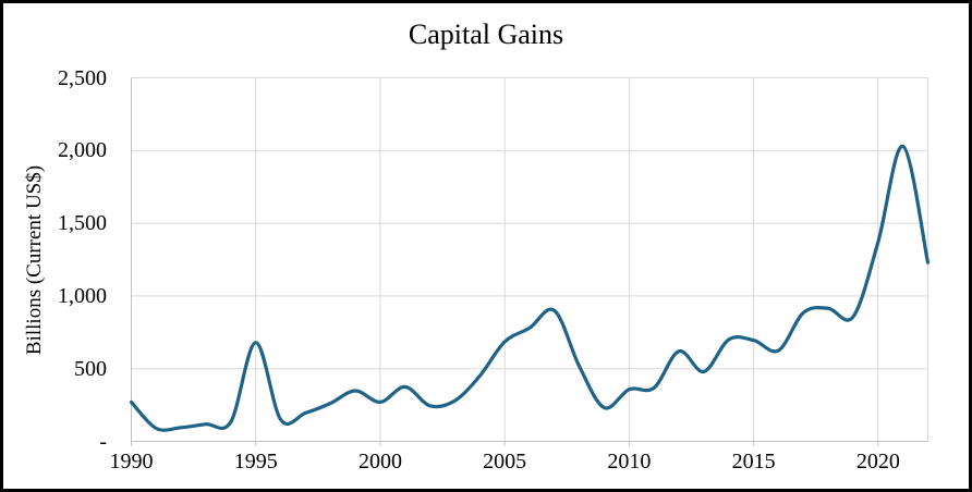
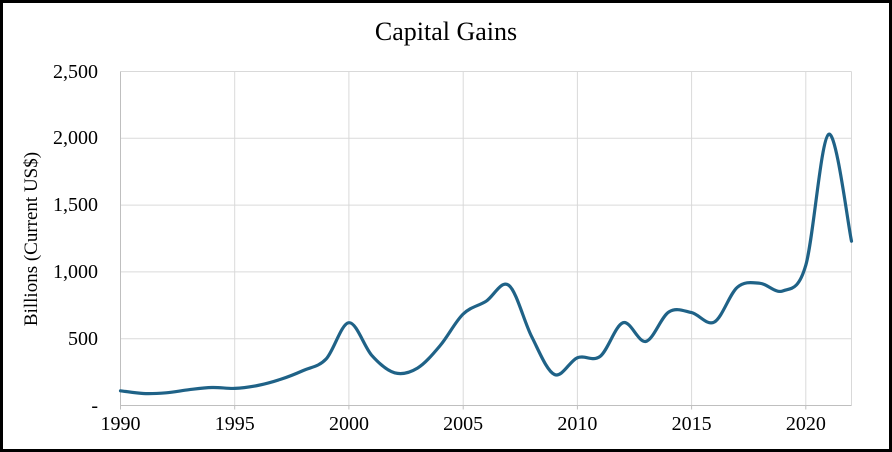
1990: 270 -> 110
1995: 680 -> 130
2000: 270 -> 620
2020: 1370 -> 1050
